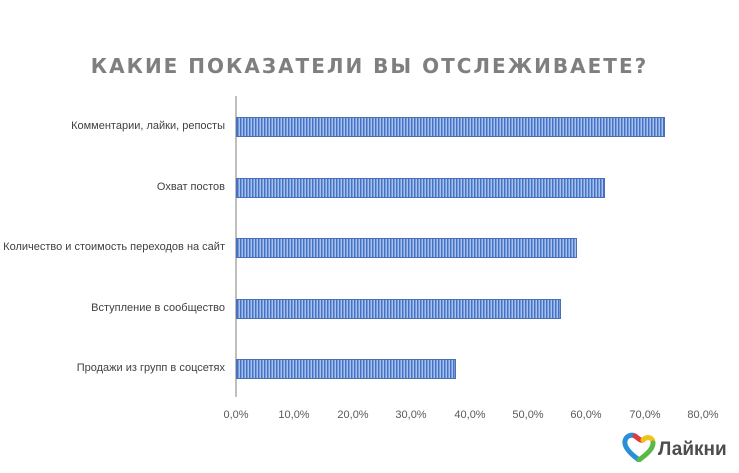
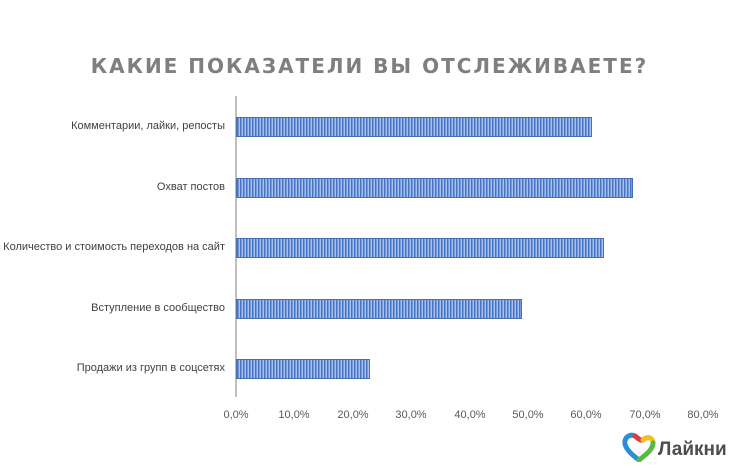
Комментарии, лайки, репосты: 74% -> 61%
Охват постов: 63% -> 68%
Количество и стоимость переходов на сайт: 58% -> 63%
Вступление в сообщество: 56% -> 49%
Продажи из групп в соцсетях: 38% -> 23%
